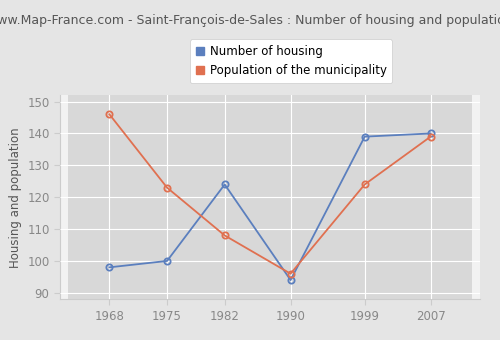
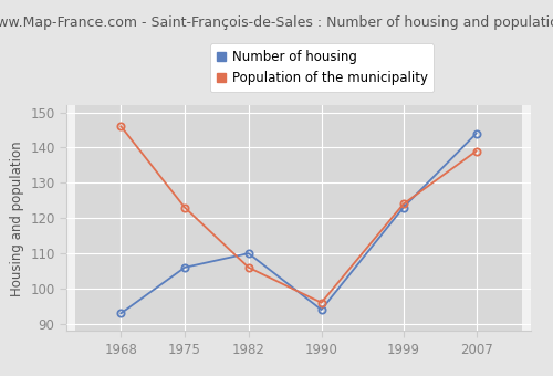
Number of housing/1968: 98 -> 93
Number of housing/1975: 100 -> 106
Number of housing/1982: 124 -> 110
Population of the municipality/1982: 108 -> 106
Number of housing/1999: 139 -> 123
Number of housing/2007: 140 -> 144
